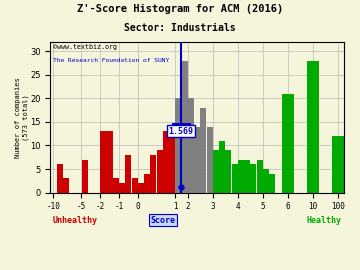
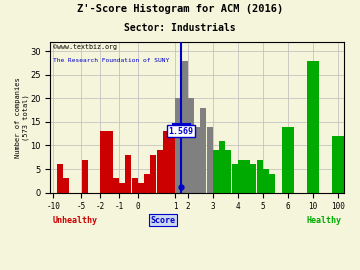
6: 21 -> 14
